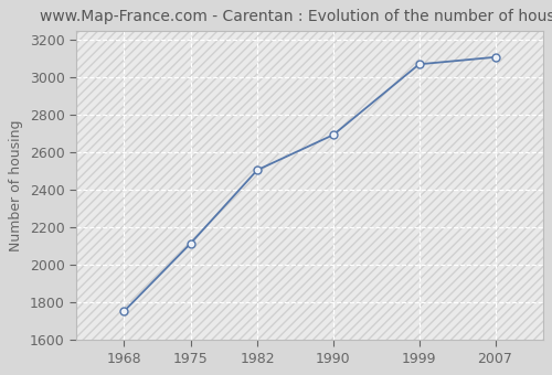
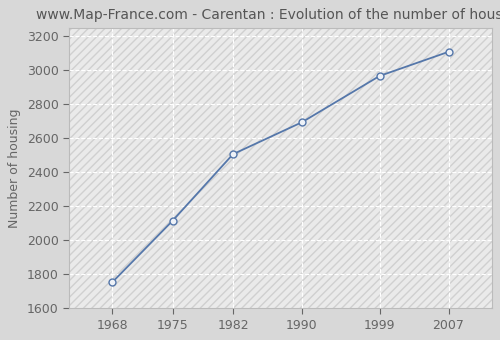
1999: 3070 -> 2970
